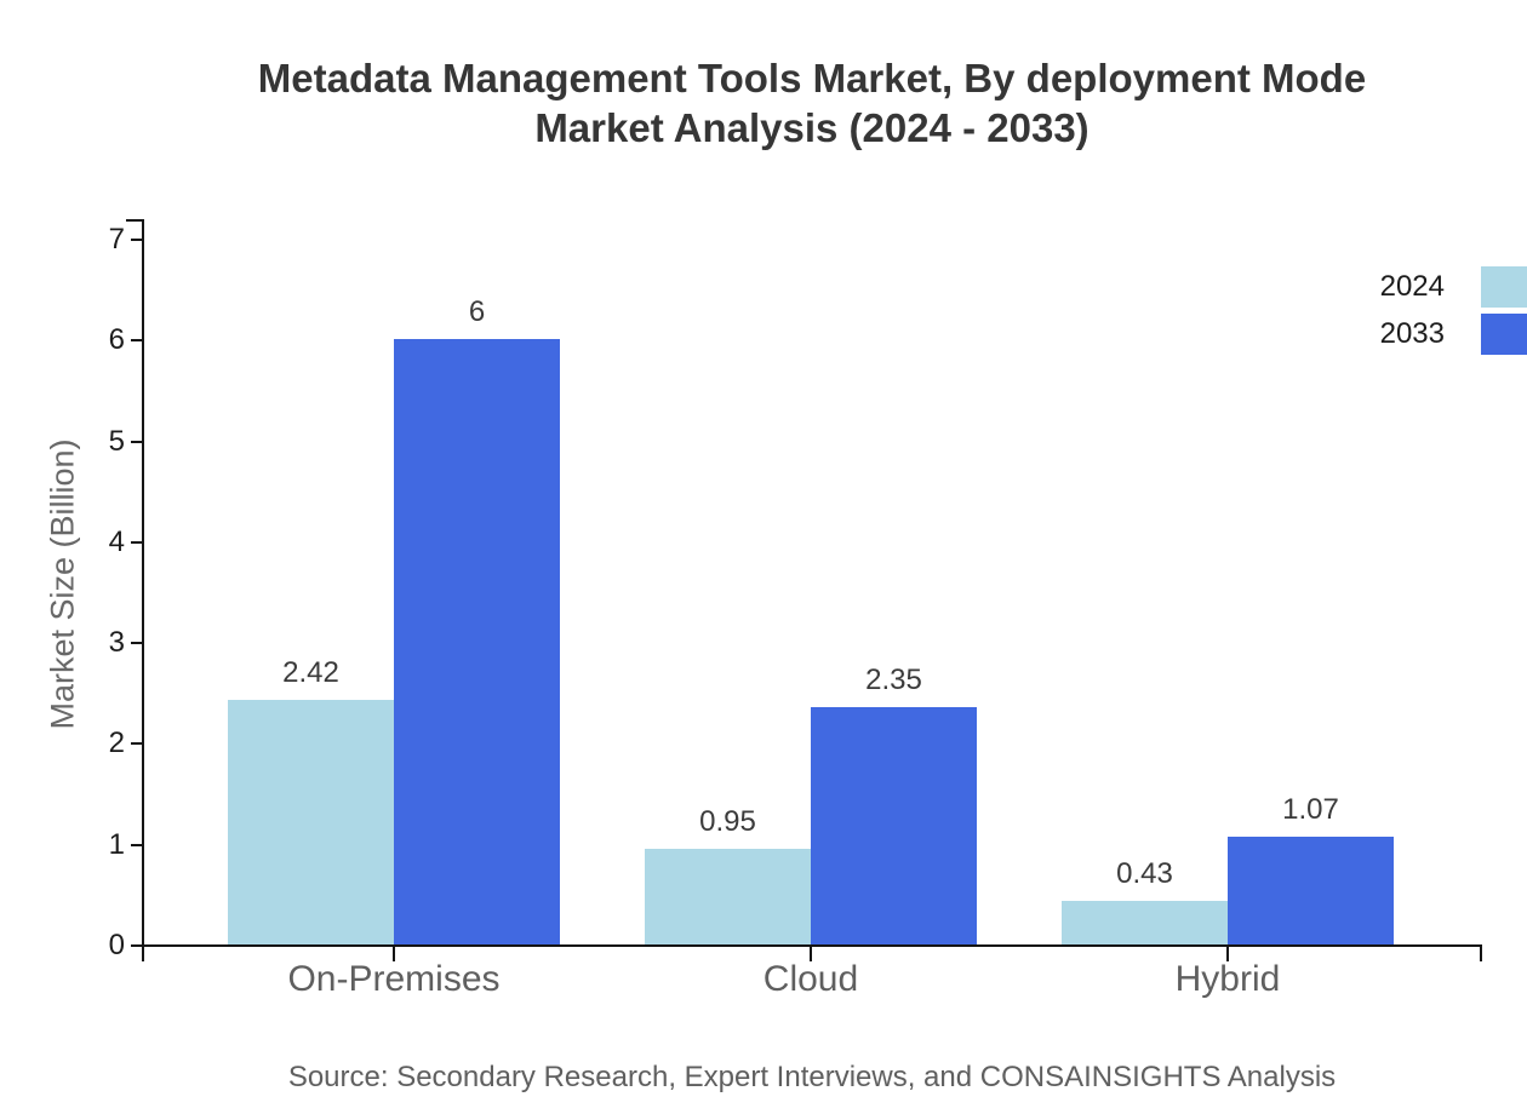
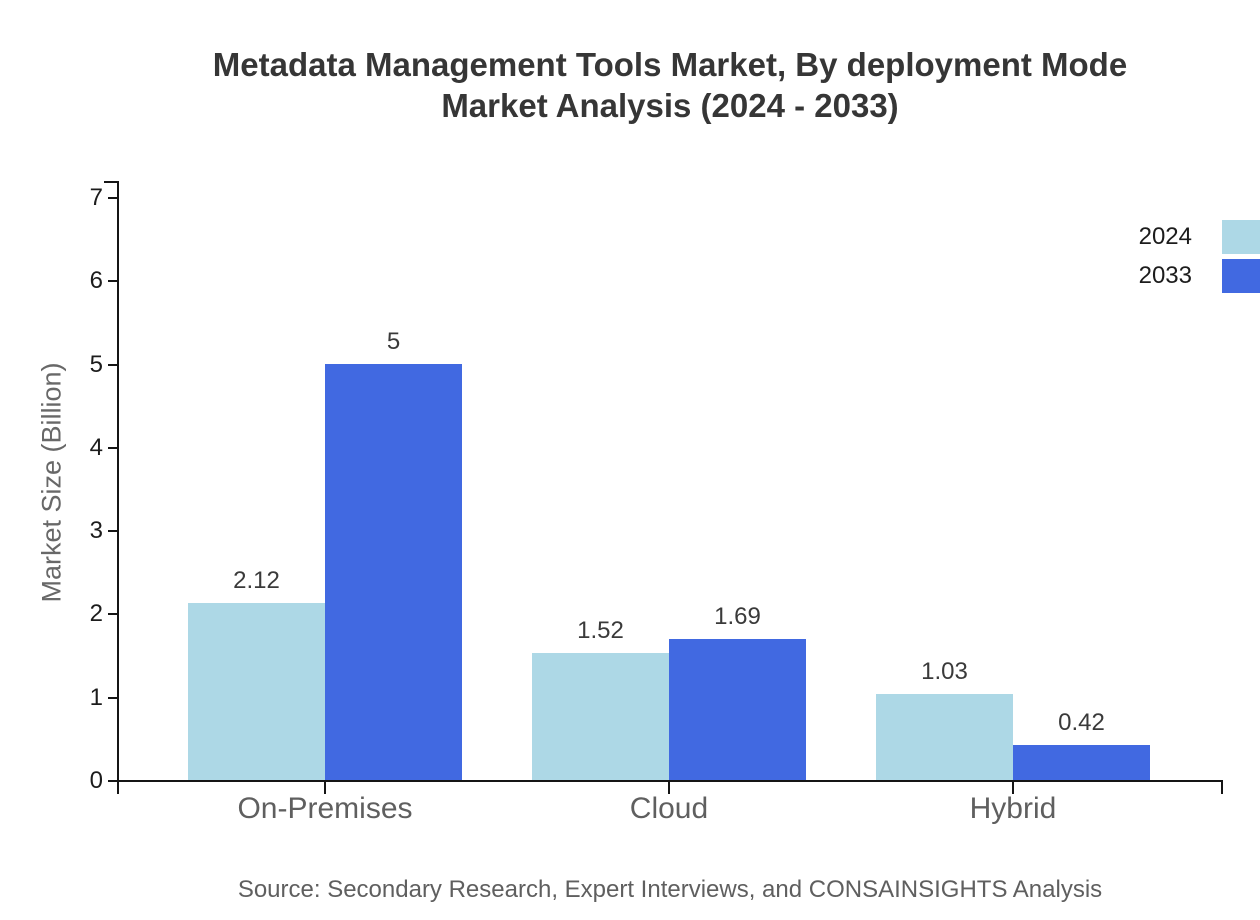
2024/On-Premises: 2.42 -> 2.12
2033/On-Premises: 6 -> 5
2024/Cloud: 0.95 -> 1.52
2033/Cloud: 2.35 -> 1.69
2024/Hybrid: 0.43 -> 1.03
2033/Hybrid: 1.07 -> 0.42
